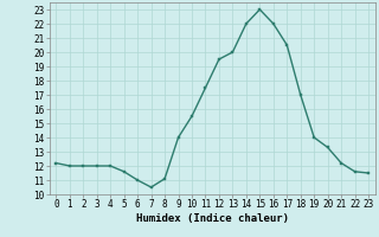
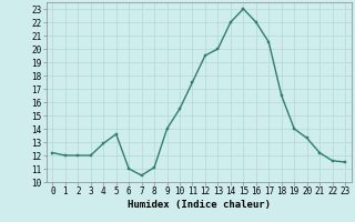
4: 12.0 -> 12.9
5: 11.6 -> 13.6
18: 17.0 -> 16.5
